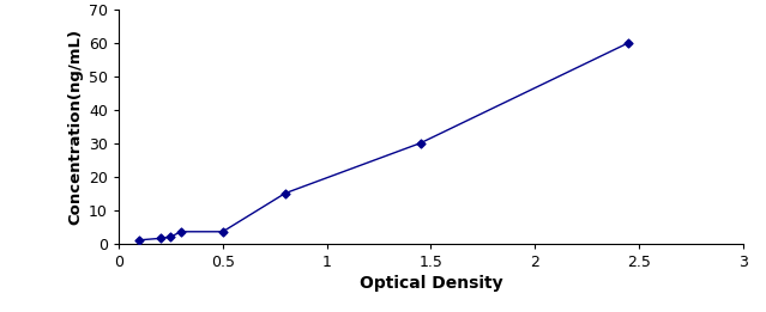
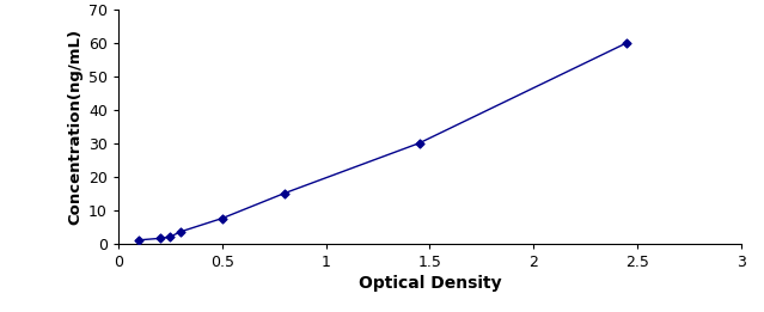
0.5: 3.5 -> 7.5
